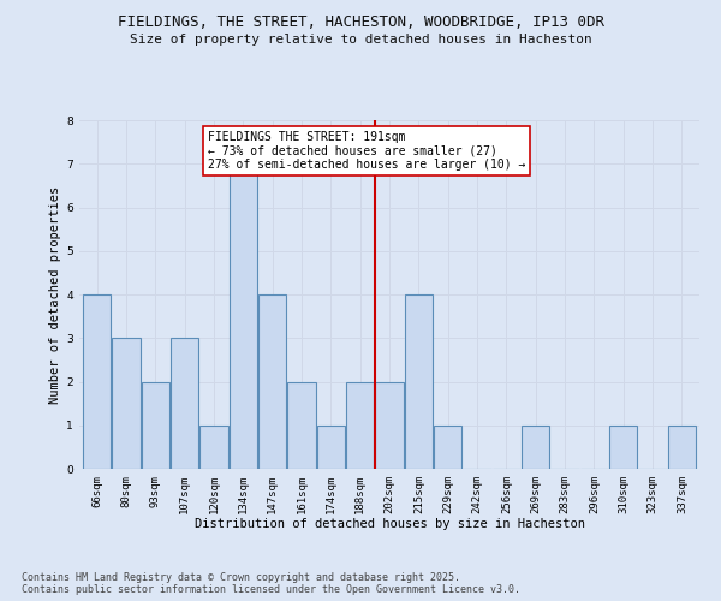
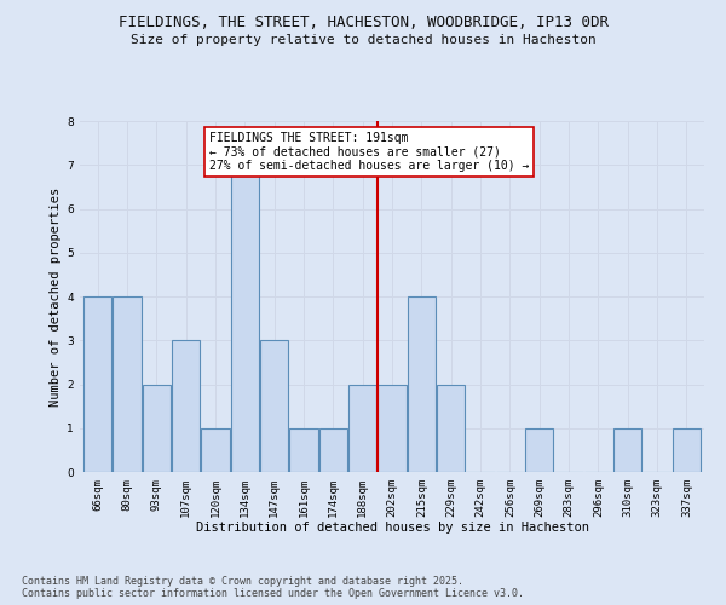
80sqm: 3 -> 4
147sqm: 4 -> 3
161sqm: 2 -> 1
229sqm: 1 -> 2
